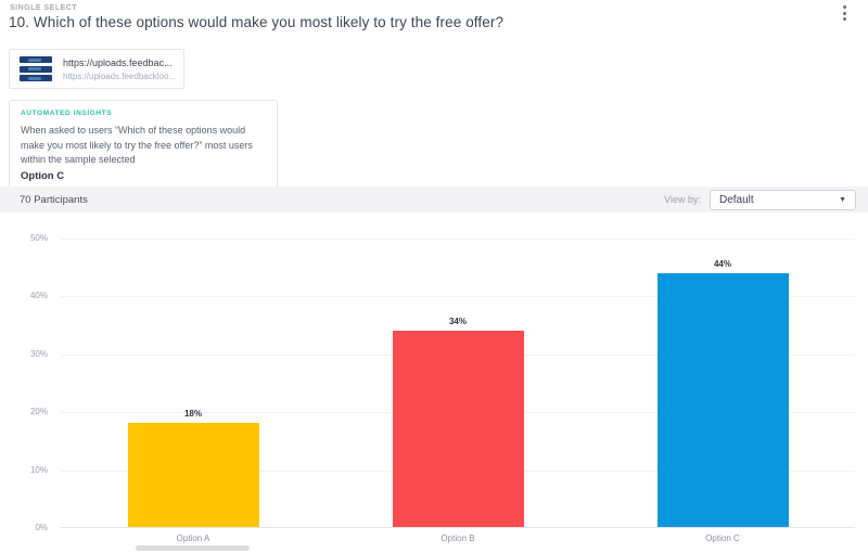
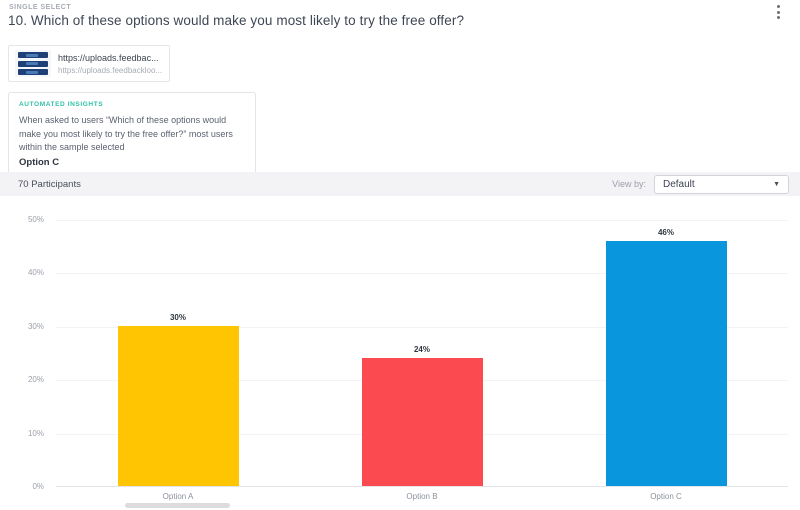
Option A: 18% -> 30%
Option B: 34% -> 24%
Option C: 44% -> 46%
